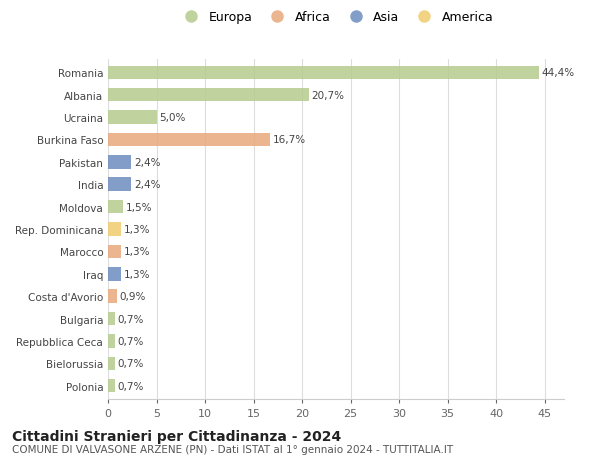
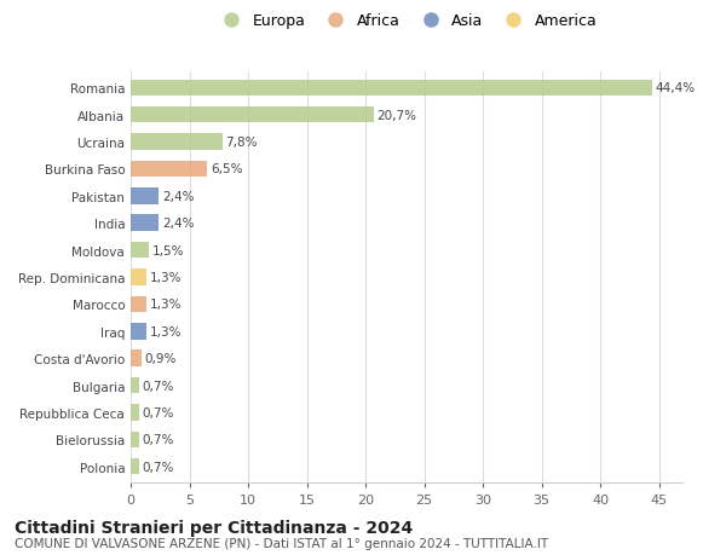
Ucraina: 5,0% -> 7,8%
Burkina Faso: 16,7% -> 6,5%
